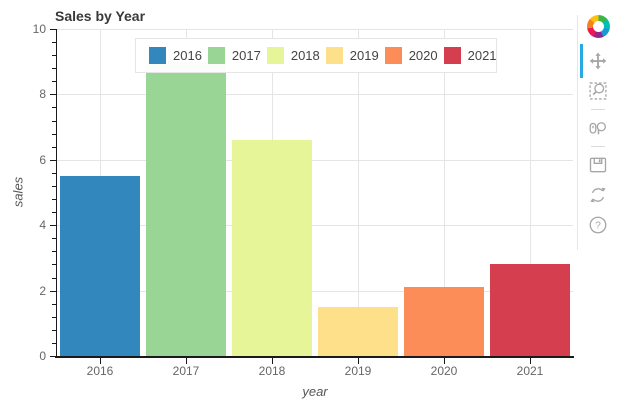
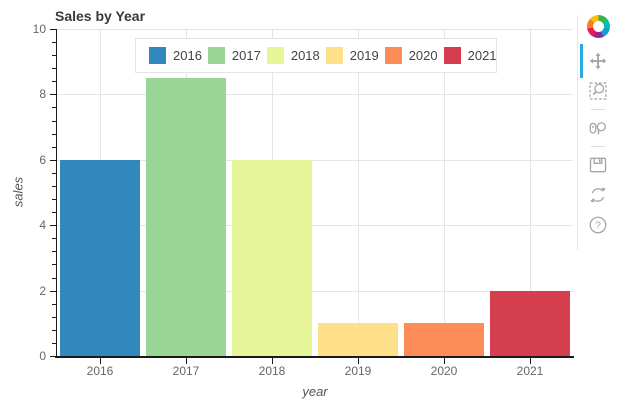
2016: 5.5 -> 6.0
2017: 9.0 -> 8.5
2018: 6.6 -> 6.0
2019: 1.5 -> 1.0
2020: 2.1 -> 1.0
2021: 2.8 -> 2.0
